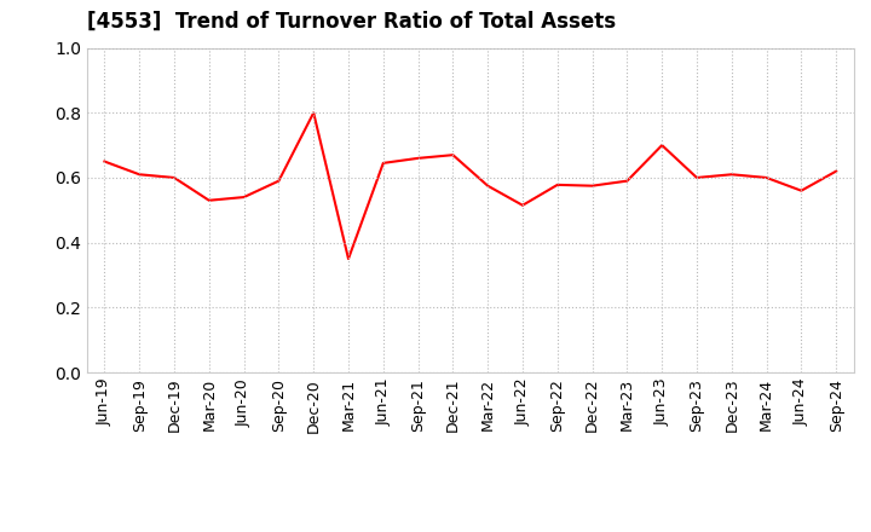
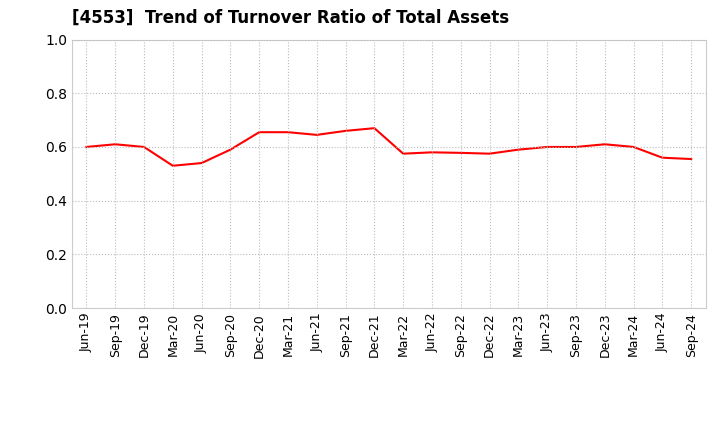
Jun-19: 0.650 -> 0.600
Dec-20: 0.800 -> 0.655
Mar-21: 0.350 -> 0.655
Jun-22: 0.515 -> 0.580
Jun-23: 0.700 -> 0.600
Sep-24: 0.620 -> 0.555
